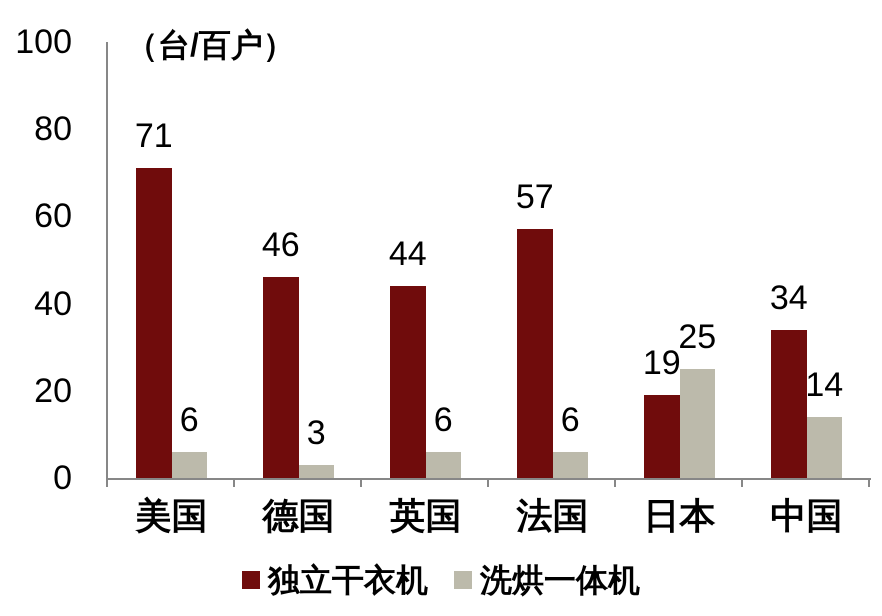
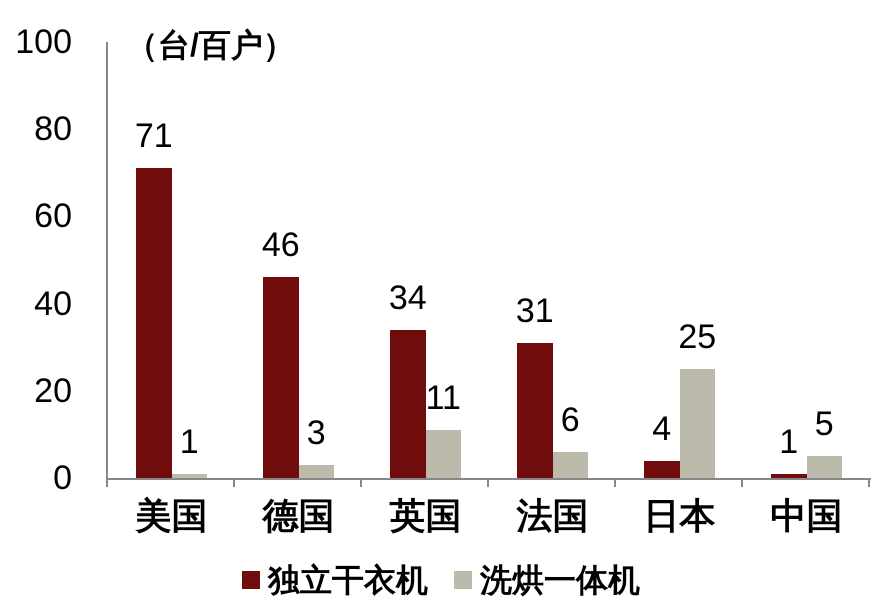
洗烘一体机/美国: 6 -> 1
独立干衣机/英国: 44 -> 34
洗烘一体机/英国: 6 -> 11
独立干衣机/法国: 57 -> 31
独立干衣机/日本: 19 -> 4
独立干衣机/中国: 34 -> 1
洗烘一体机/中国: 14 -> 5
